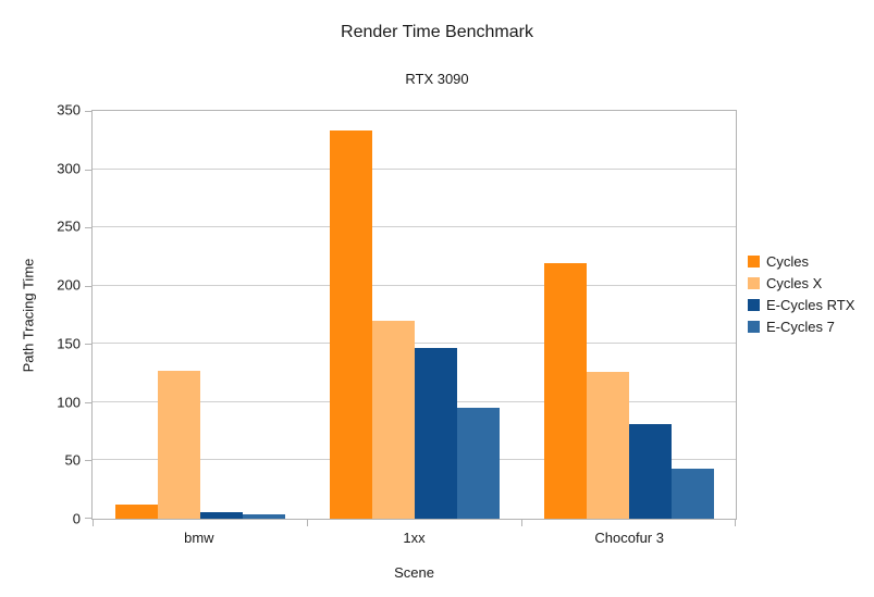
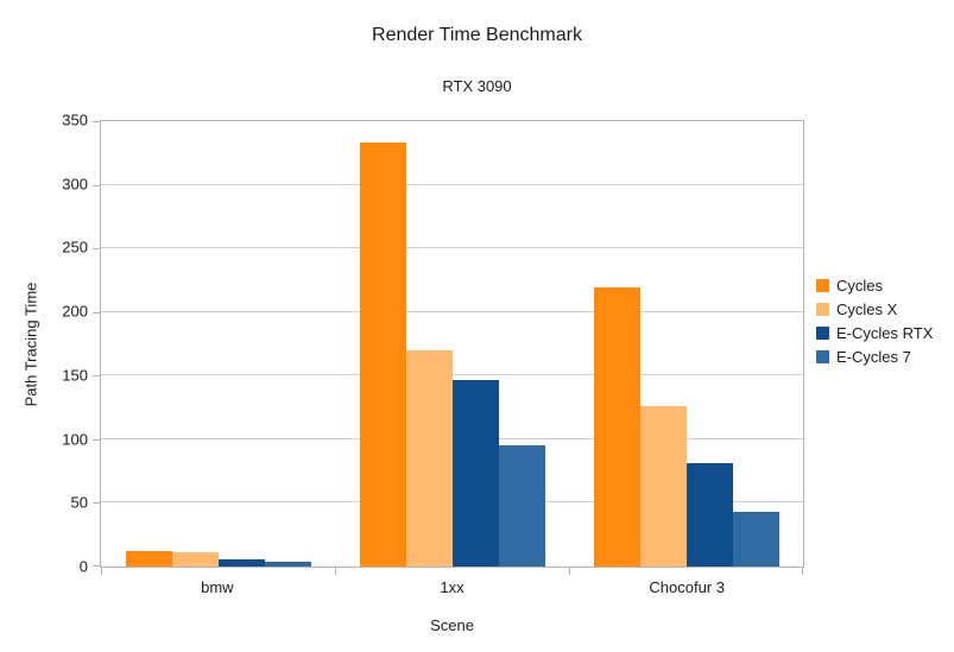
Cycles X/bmw: 127 -> 11
